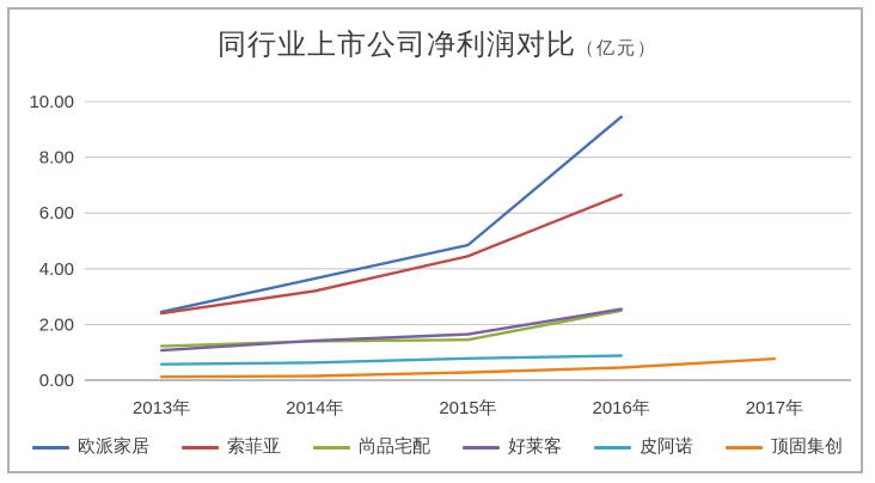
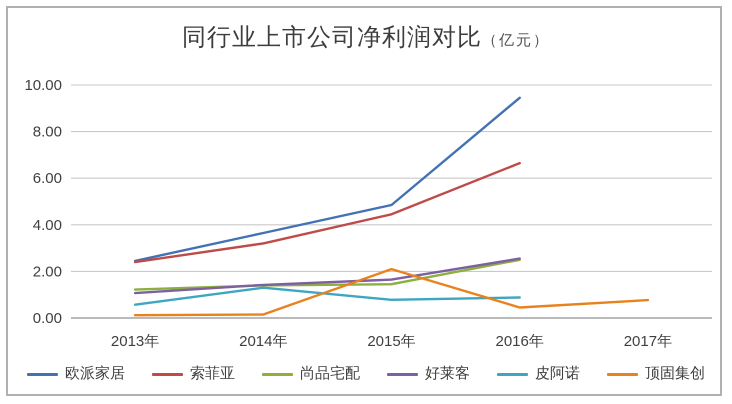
皮阿诺/2014年: 0.6 -> 1.3
顶固集创/2015年: 0.3 -> 2.1
